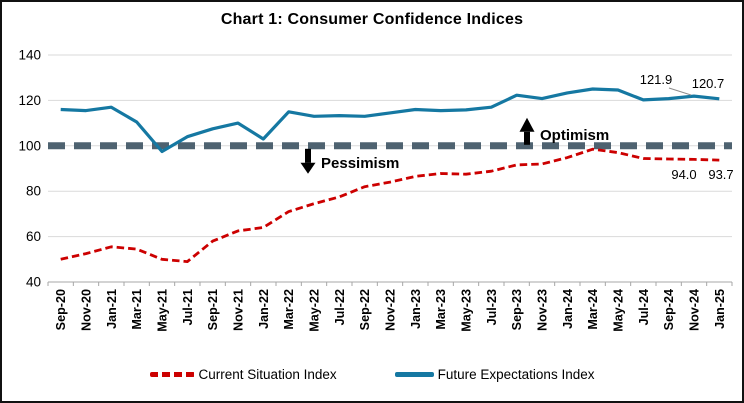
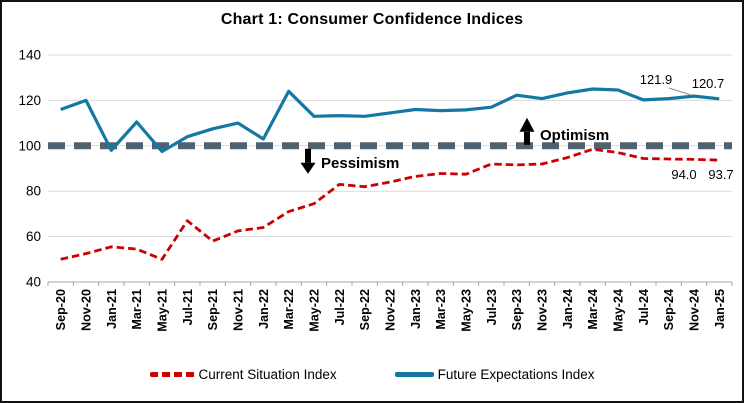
Future Expectations Index/Nov-20: 116 -> 120
Future Expectations Index/Jan-21: 117 -> 98
Current Situation Index/Jul-21: 49 -> 67
Future Expectations Index/Mar-22: 115 -> 124
Current Situation Index/Jul-22: 78 -> 83
Current Situation Index/Jul-23: 89 -> 92
